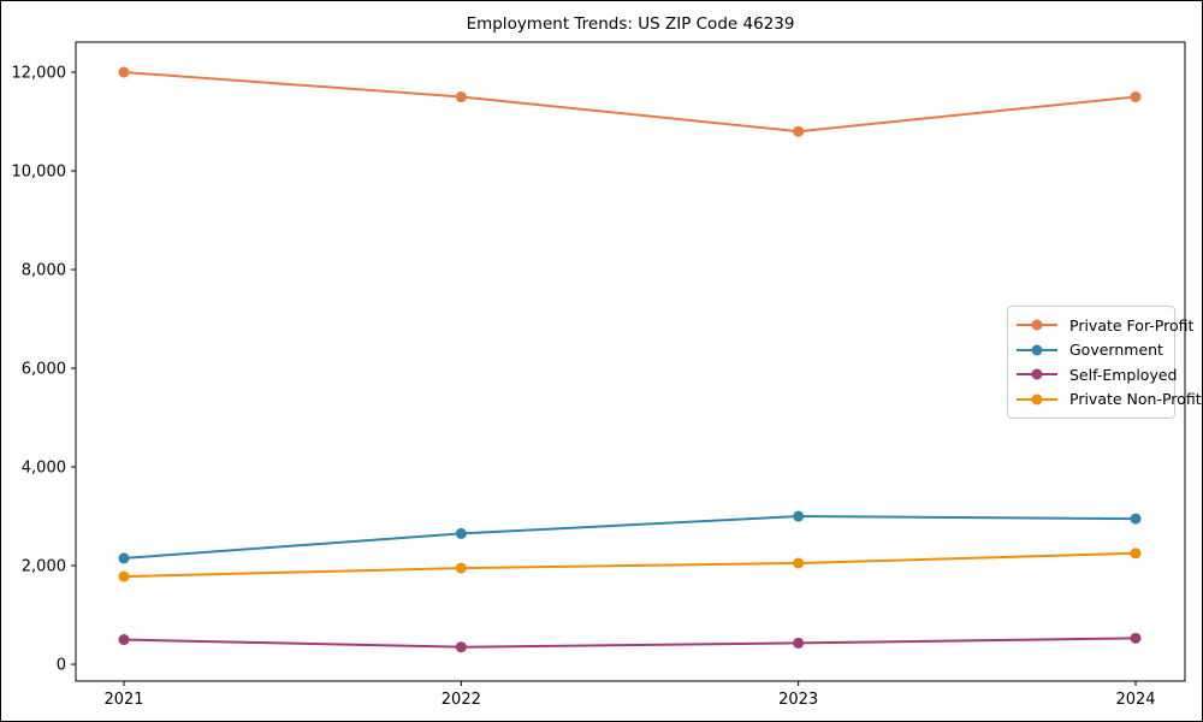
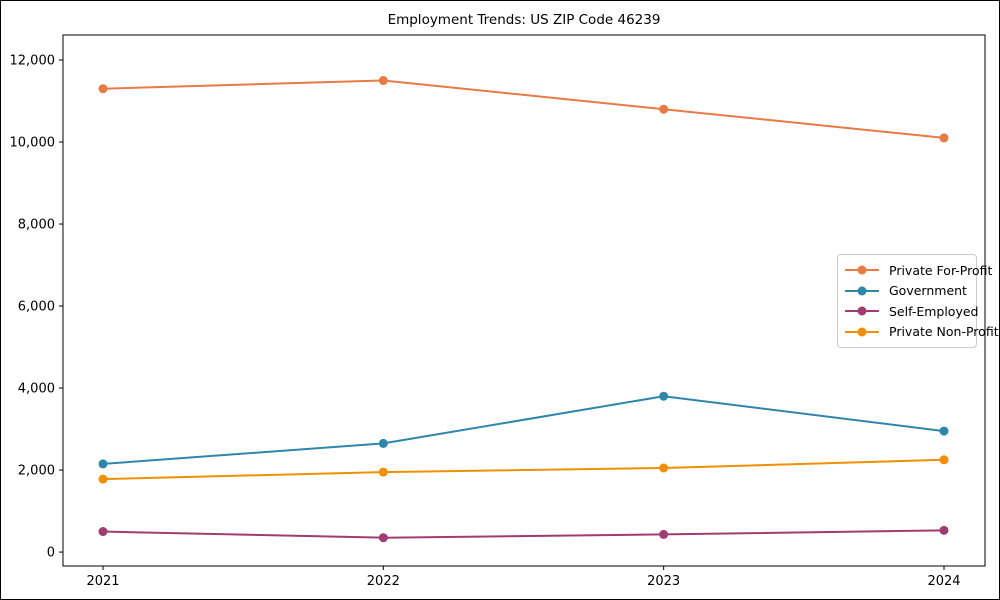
Private For-Profit/2021: 12000 -> 11300
Government/2023: 3000 -> 3800
Private For-Profit/2024: 11500 -> 10100
